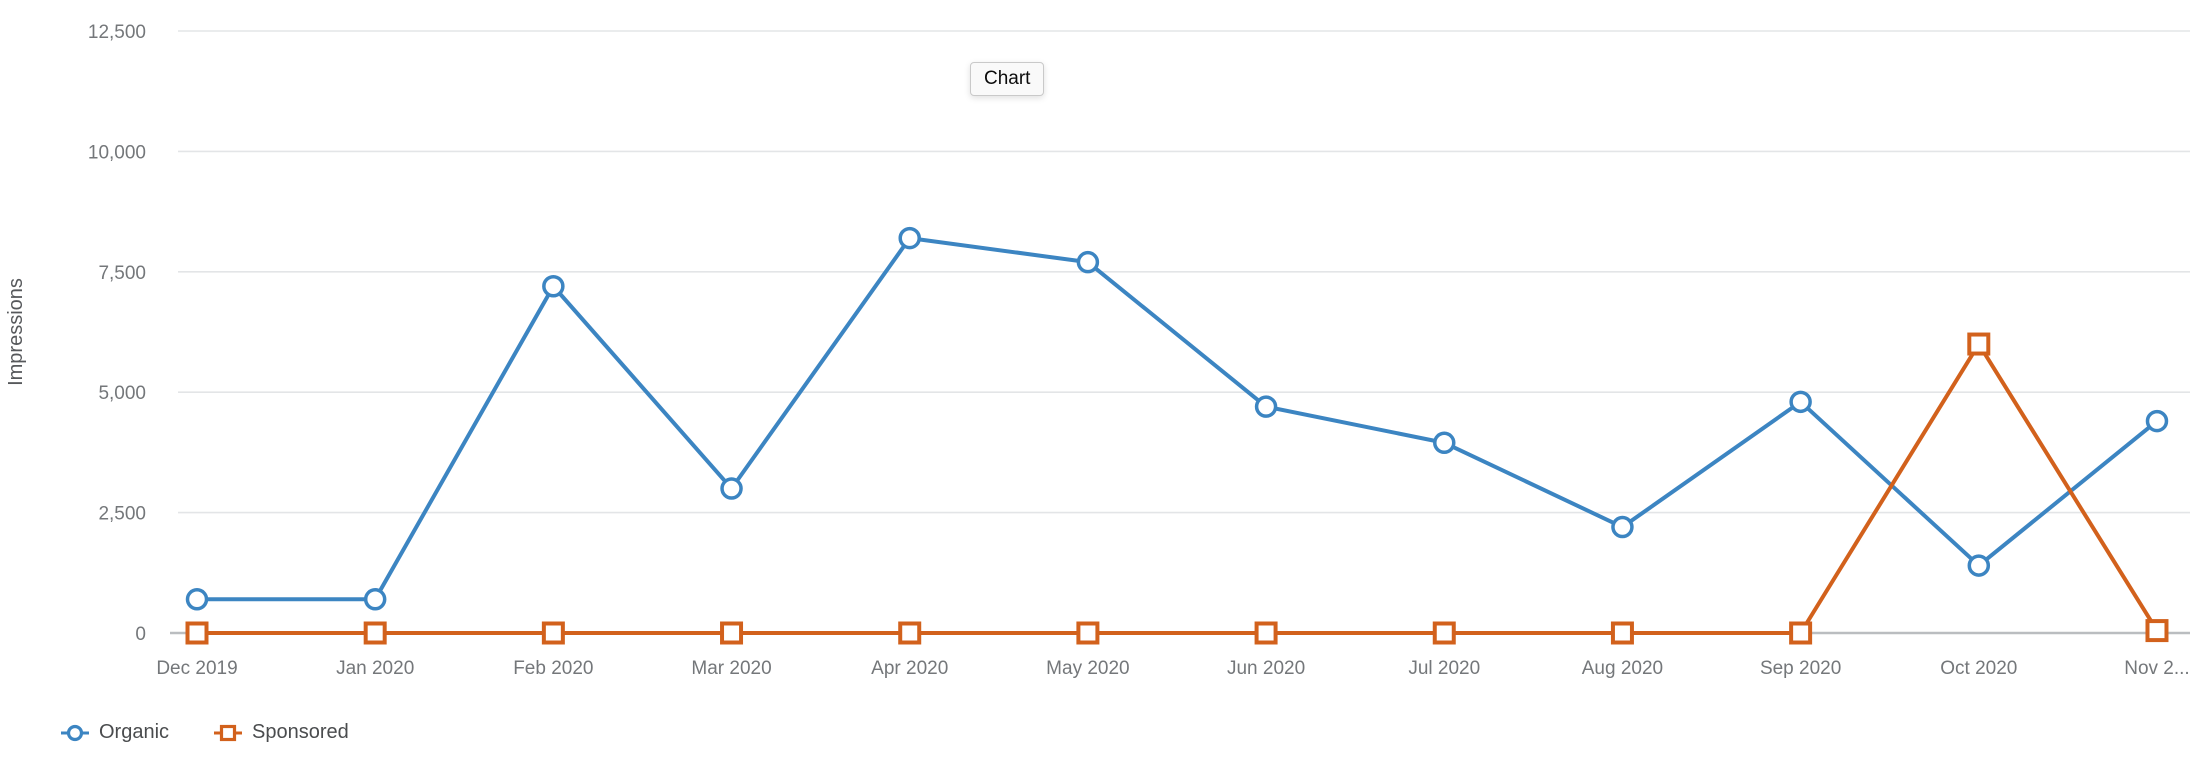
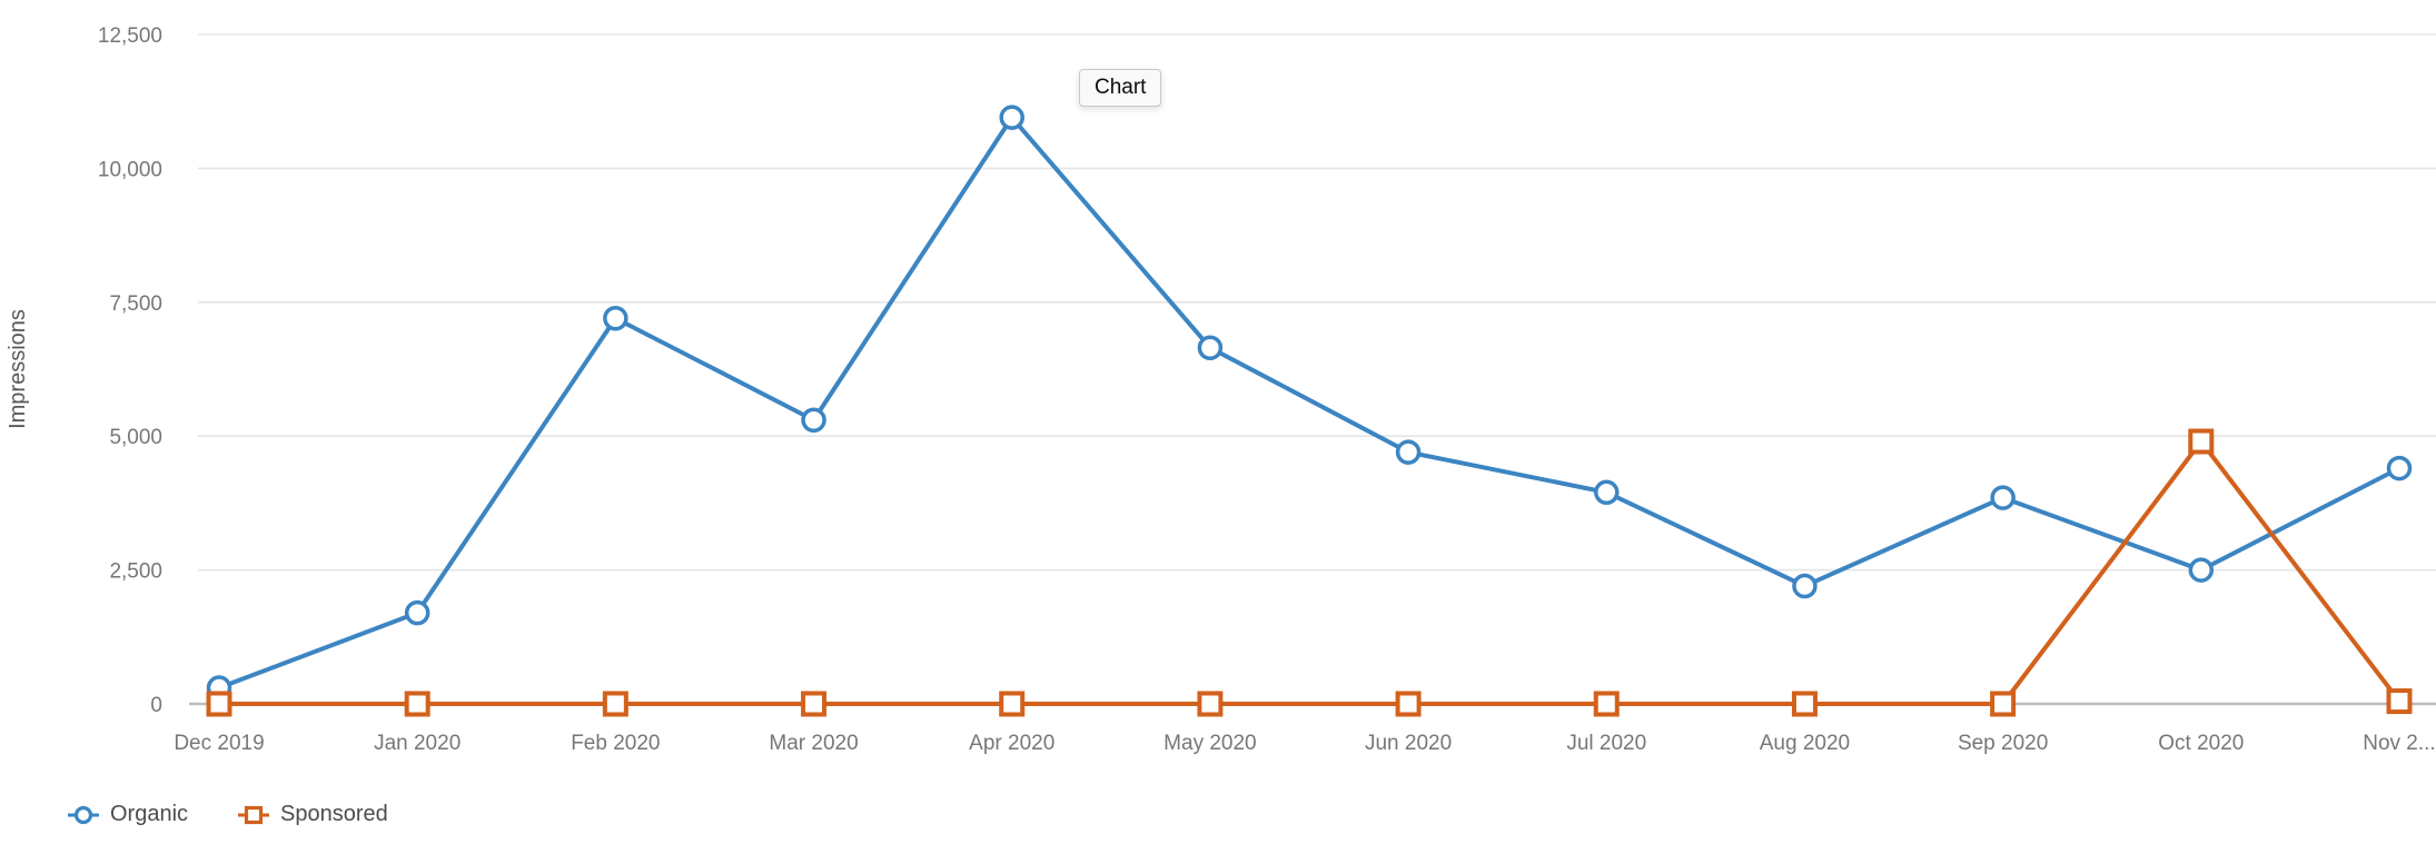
Organic/Dec 2019: 700 -> 300
Organic/Jan 2020: 700 -> 1700
Organic/Mar 2020: 3000 -> 5300
Organic/Apr 2020: 8200 -> 11000
Organic/May 2020: 7700 -> 6600
Organic/Sep 2020: 4800 -> 3800
Organic/Oct 2020: 1400 -> 2500
Sponsored/Oct 2020: 6000 -> 4900
